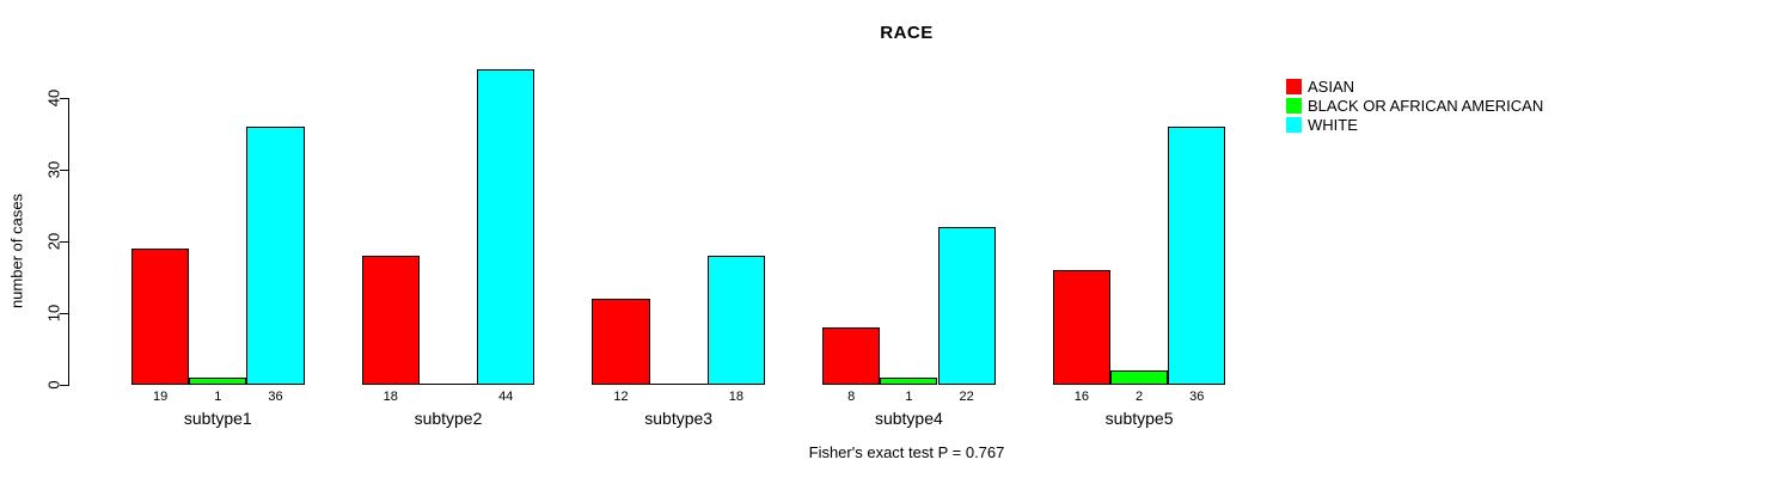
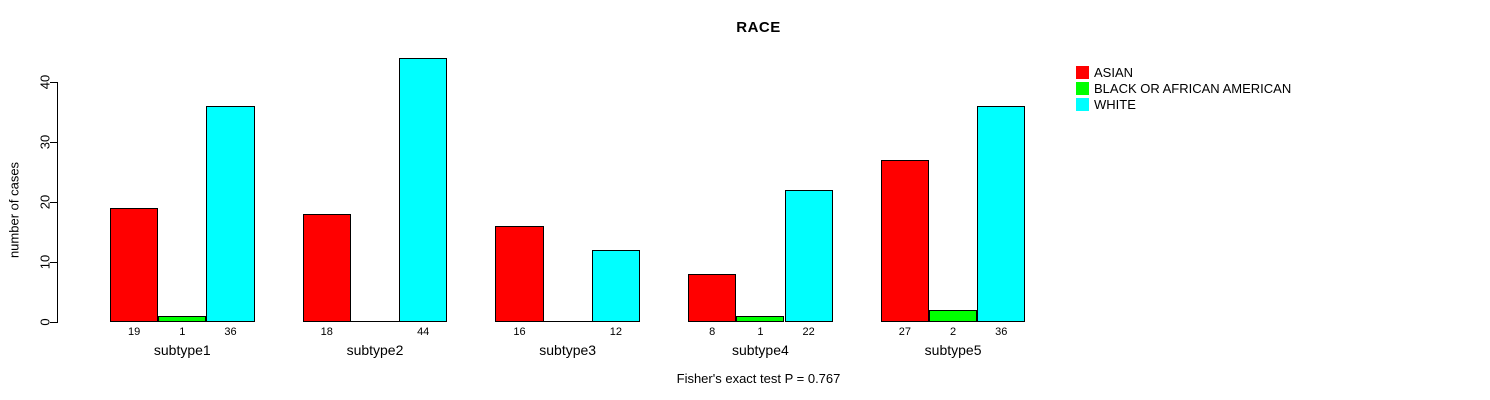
ASIAN/subtype3: 12 -> 16
WHITE/subtype3: 18 -> 12
ASIAN/subtype5: 16 -> 27
